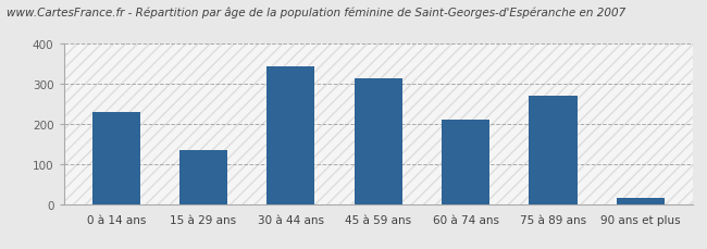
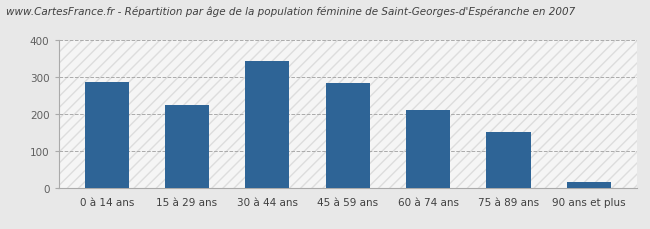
0 à 14 ans: 230 -> 286
15 à 29 ans: 135 -> 225
45 à 59 ans: 315 -> 284
75 à 89 ans: 270 -> 151
